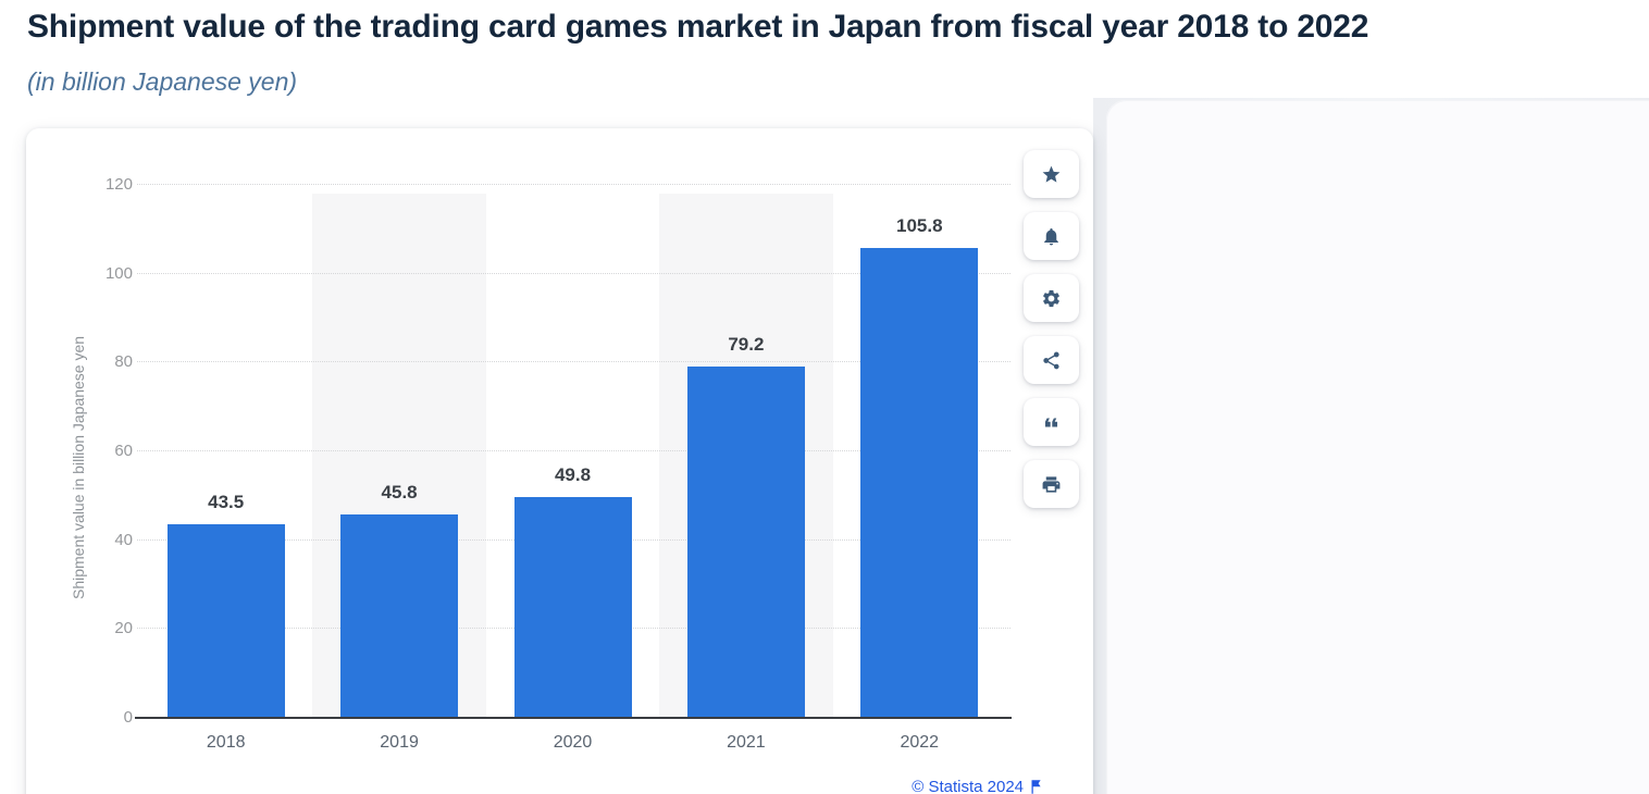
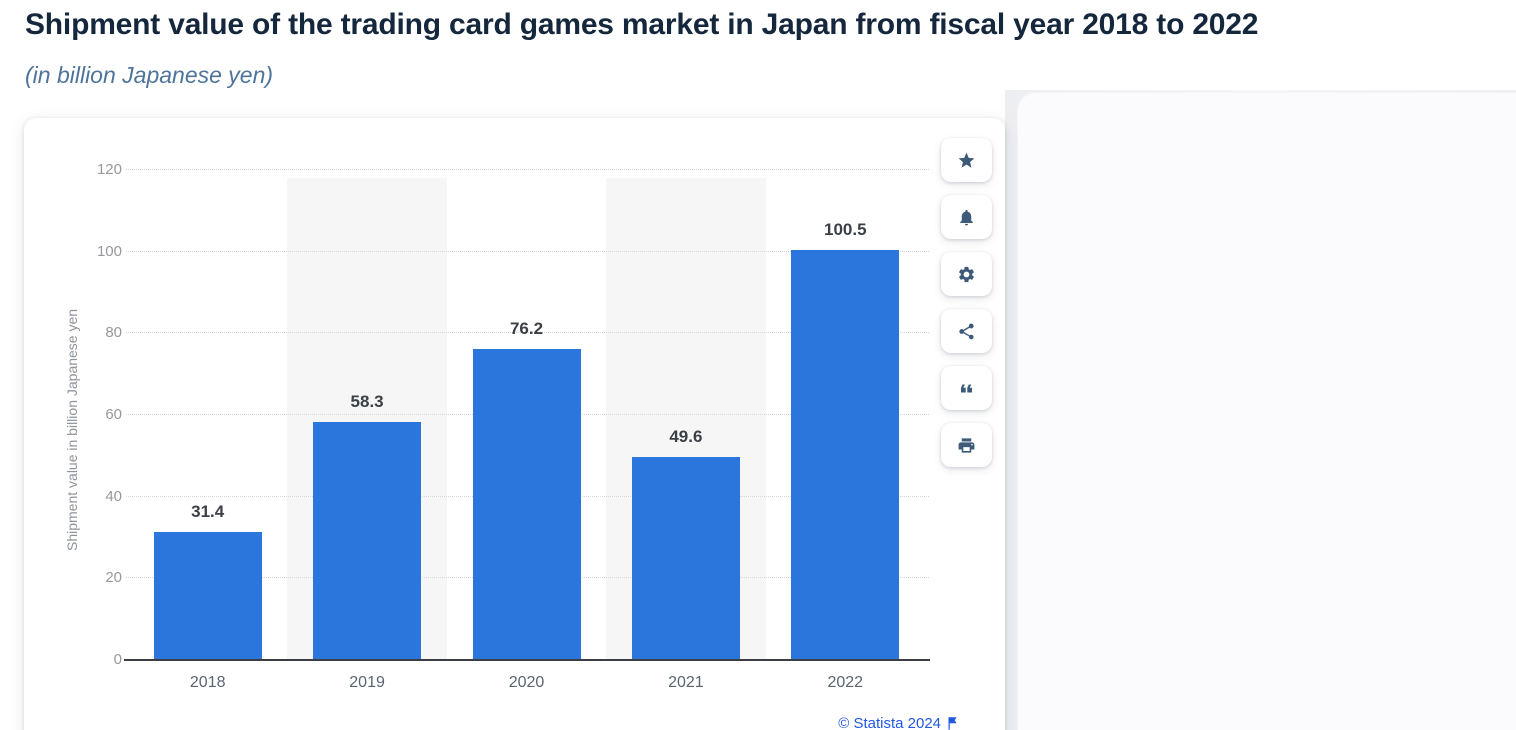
2018: 43.5 -> 31.4
2019: 45.8 -> 58.3
2020: 49.8 -> 76.2
2021: 79.2 -> 49.6
2022: 105.8 -> 100.5
